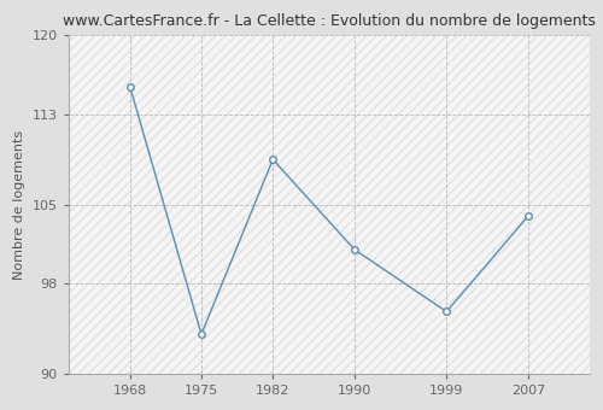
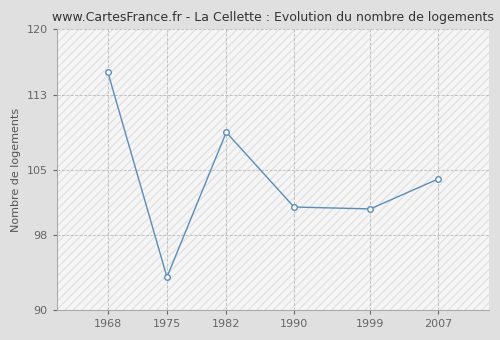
1999: 95.5 -> 100.8
